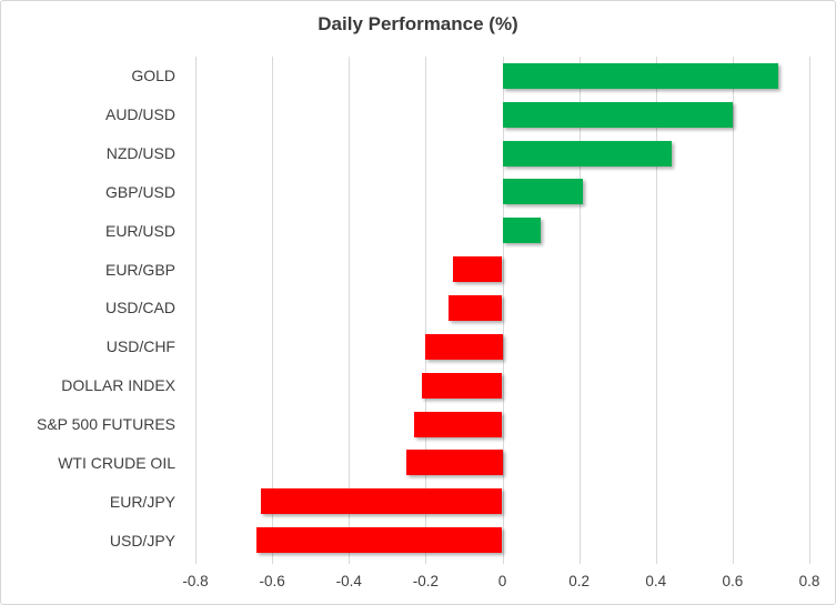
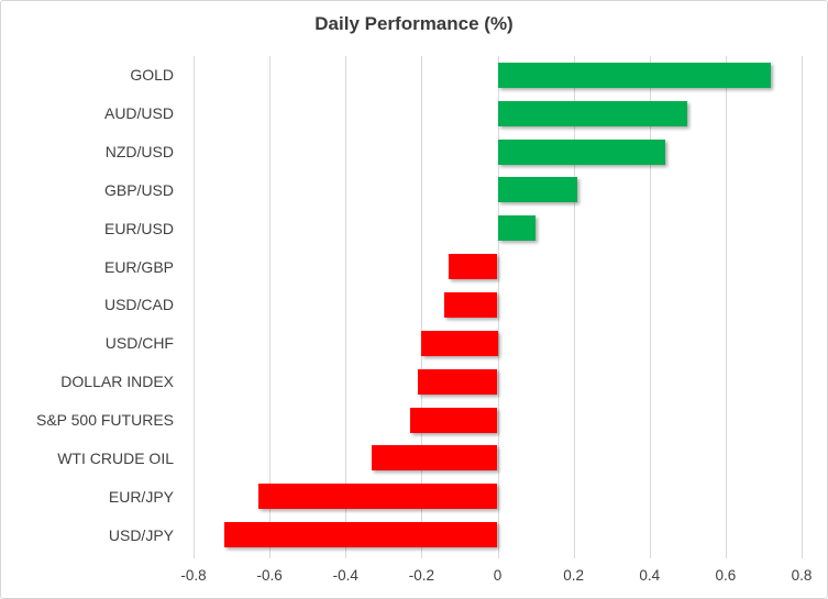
AUD/USD: 0.60 -> 0.50
WTI CRUDE OIL: -0.25 -> -0.33
USD/JPY: -0.64 -> -0.72
